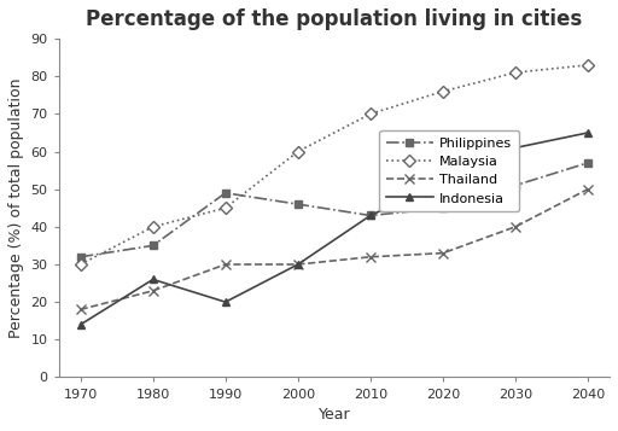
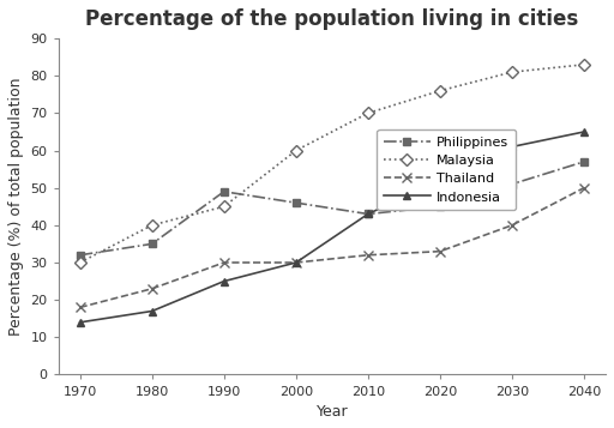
Indonesia/1980: 26 -> 17
Indonesia/1990: 20 -> 25
